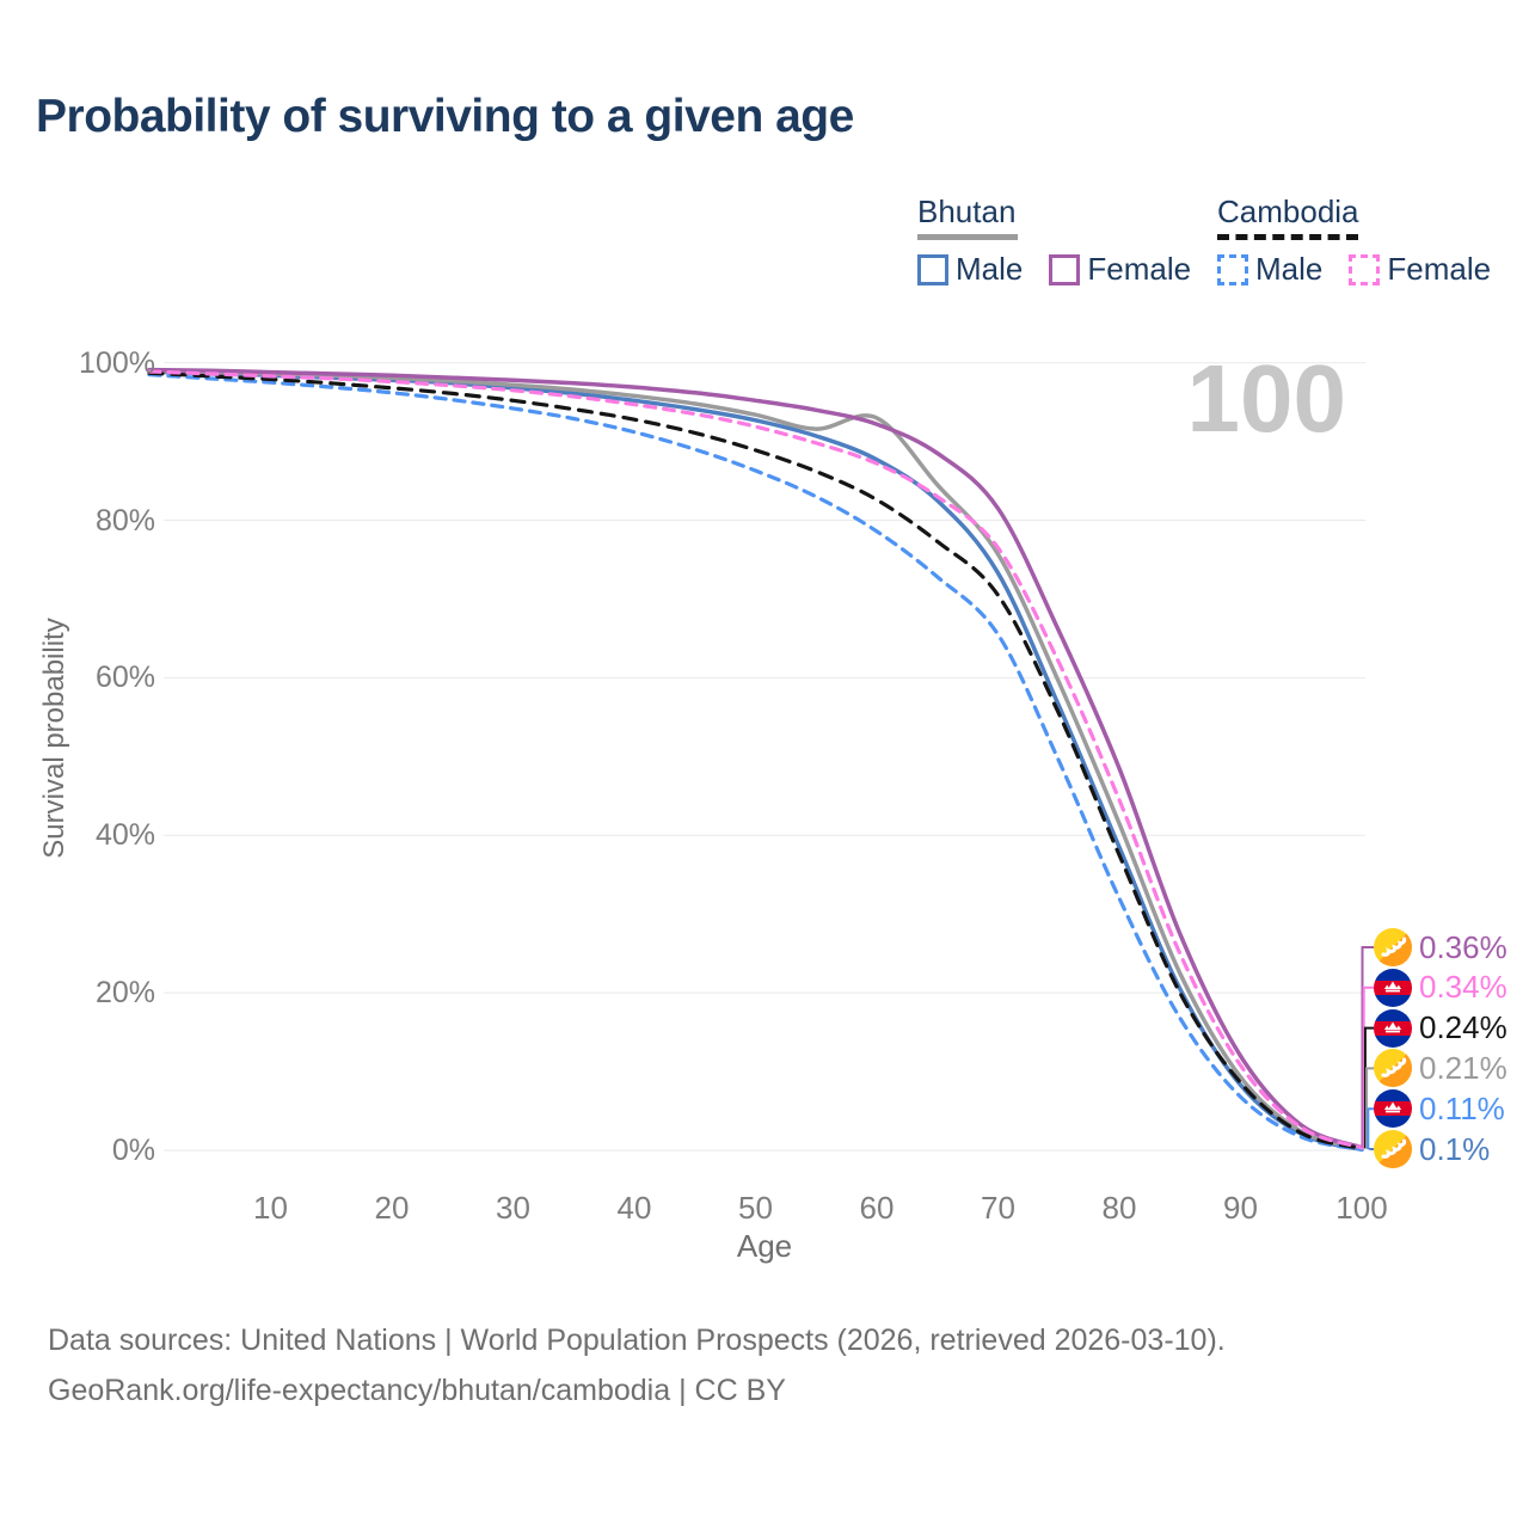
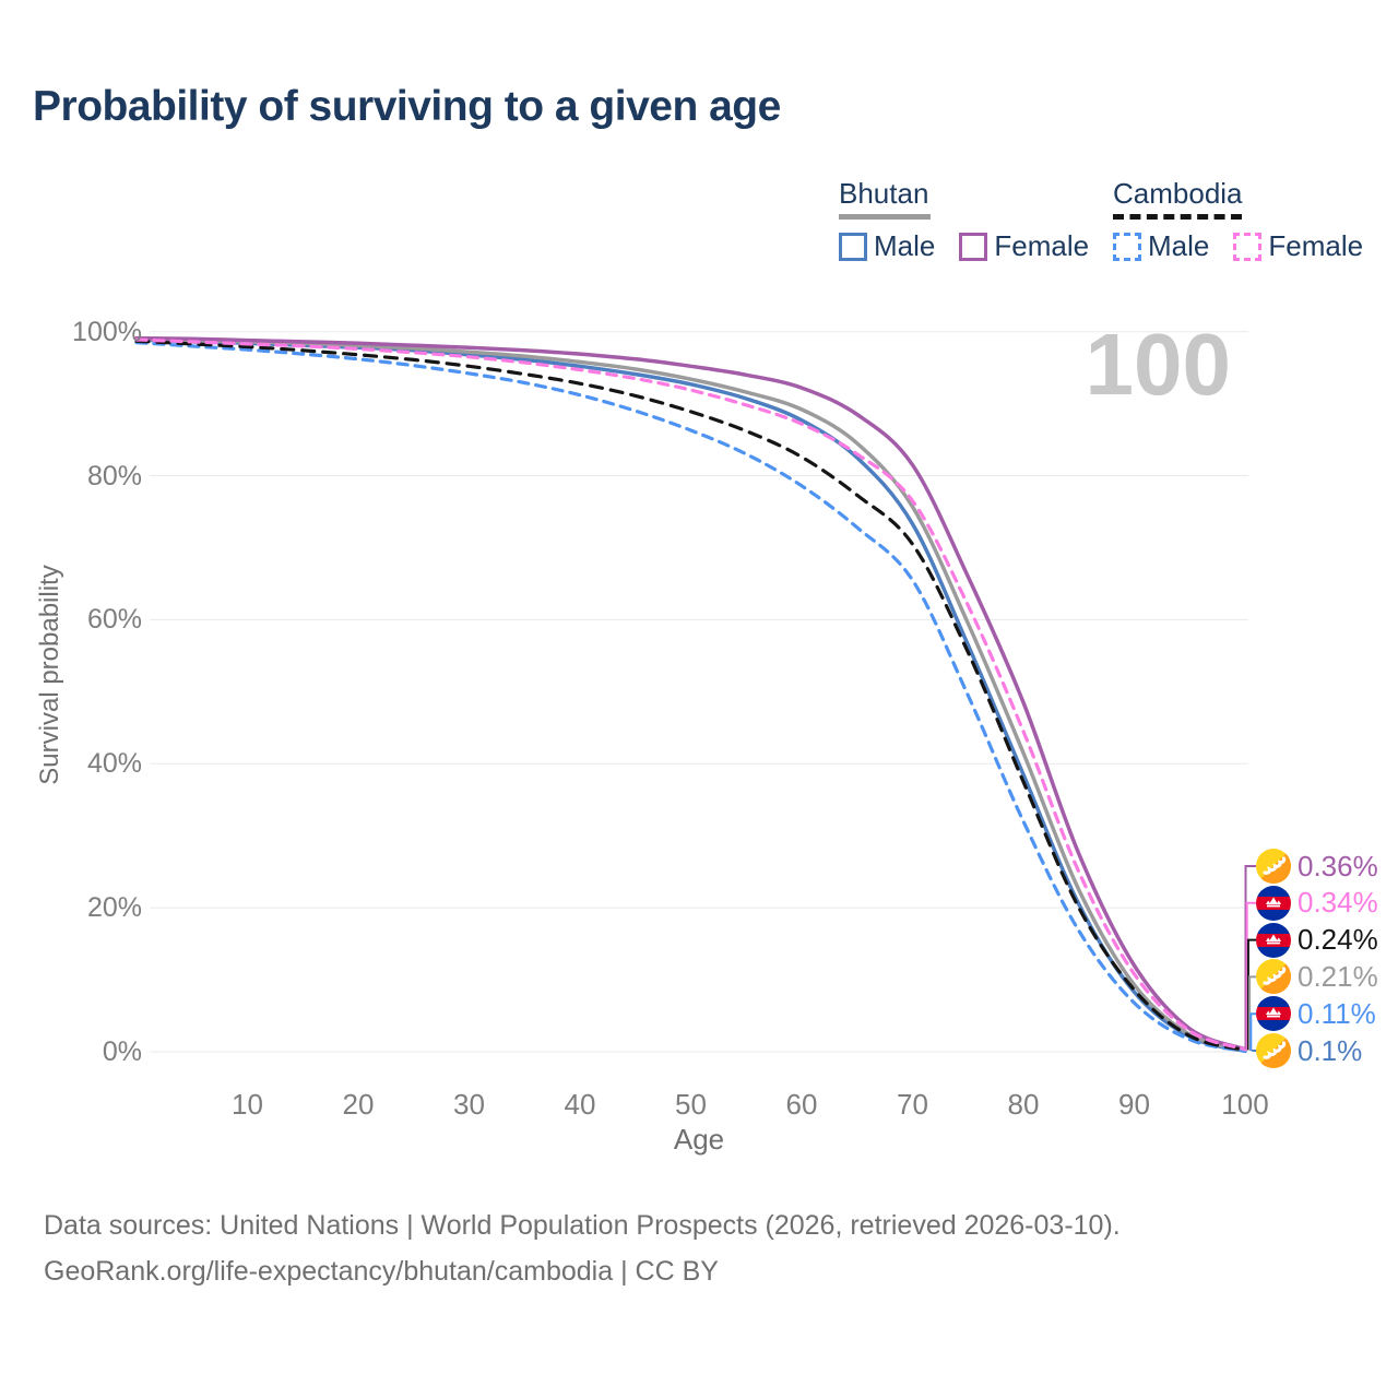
Bhutan/60: 93% -> 89%
